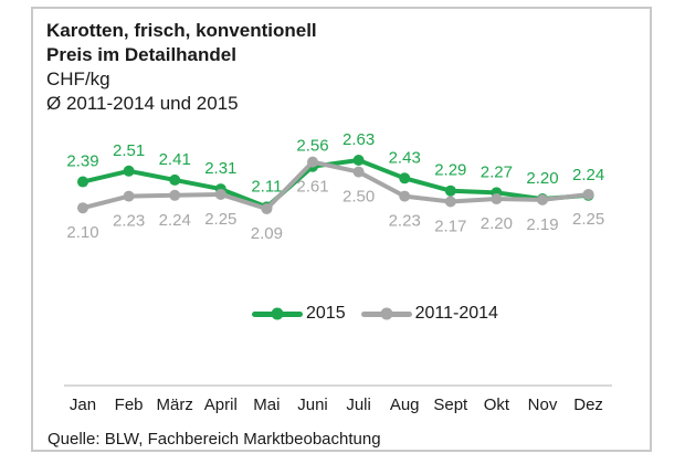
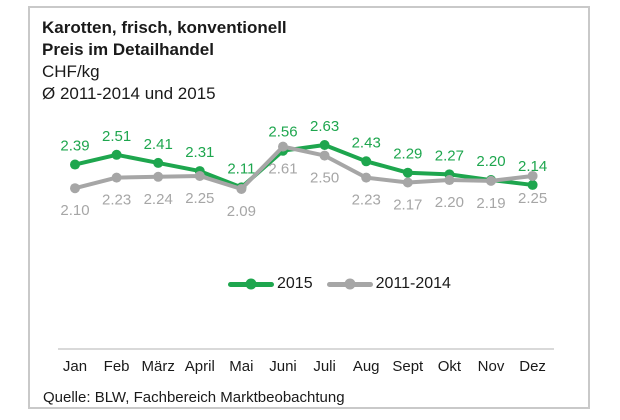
2015/Dez: 2.24 -> 2.14
